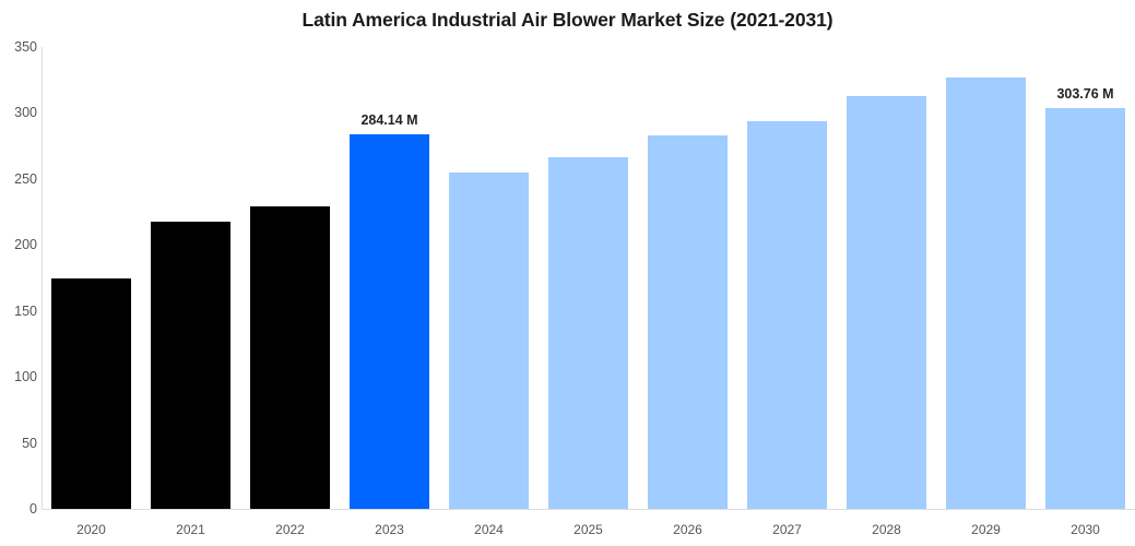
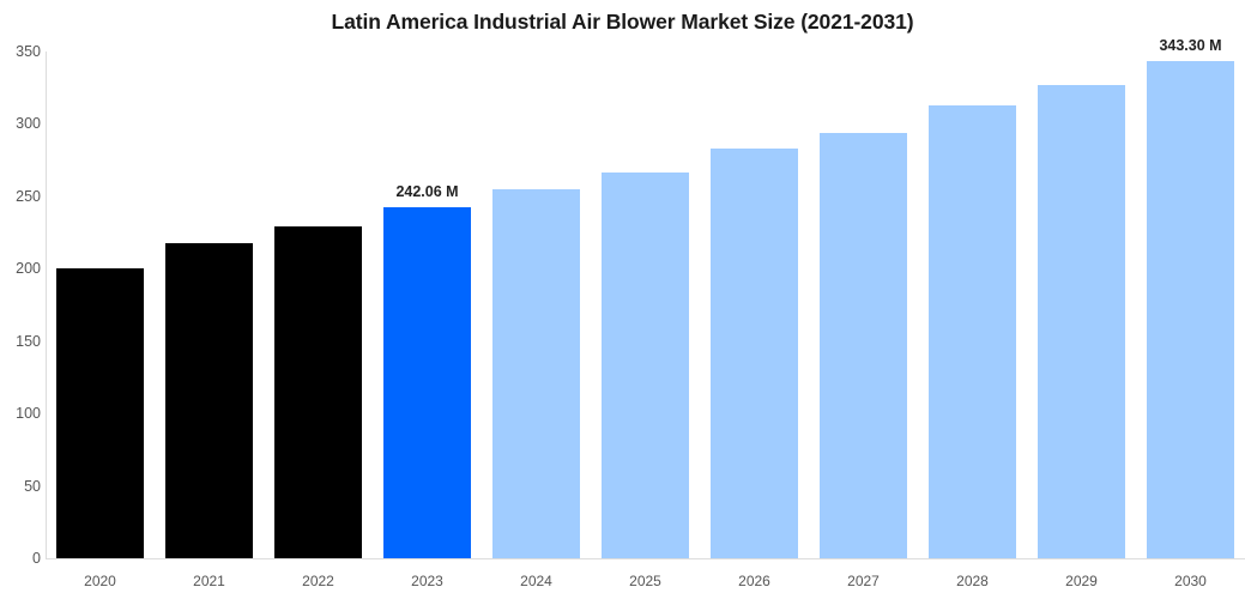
2020: 175 -> 200
2023: 284.14 -> 242.06
2030: 303.76 -> 343.30
